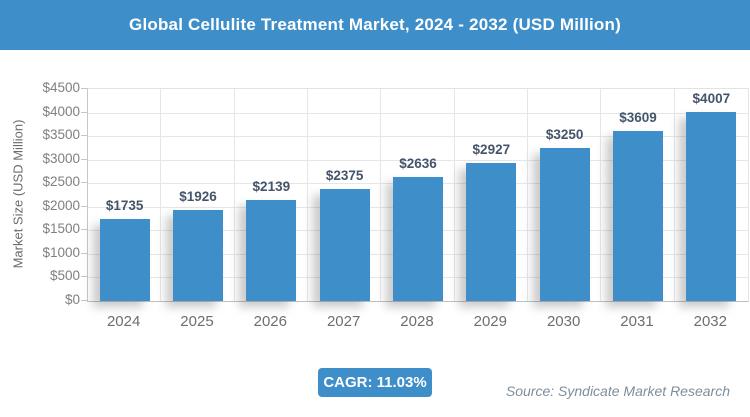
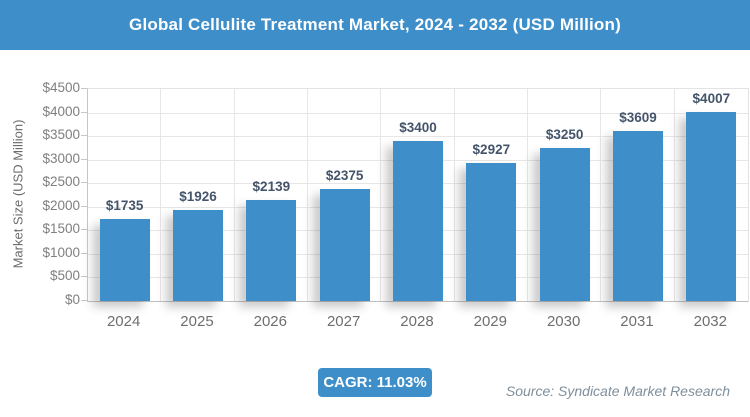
2028: $2636 -> $3400
